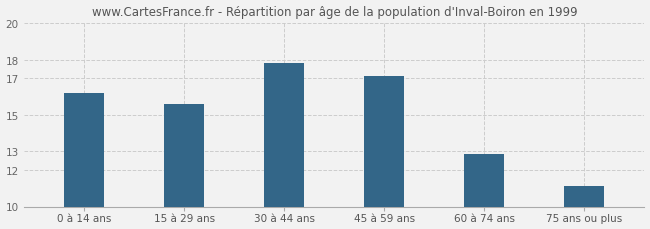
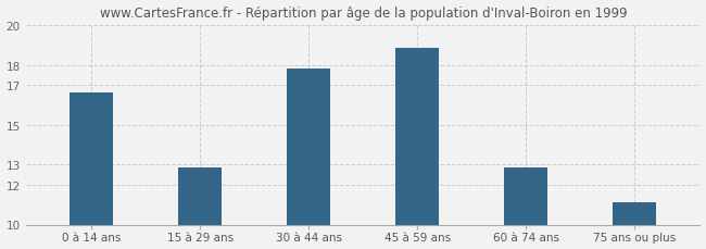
0 à 14 ans: 16.2 -> 16.6
15 à 29 ans: 15.6 -> 12.8
45 à 59 ans: 17.1 -> 18.9
